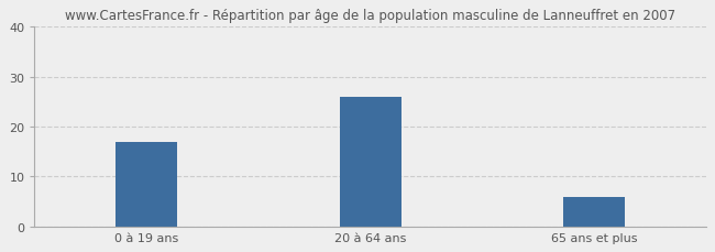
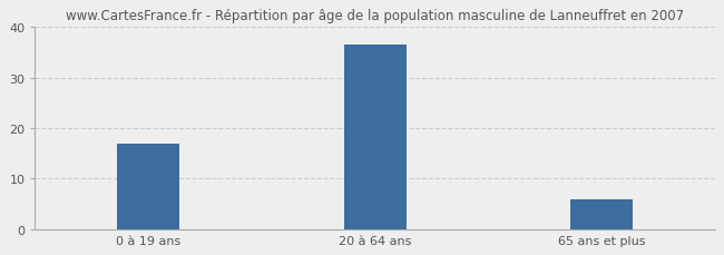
20 à 64 ans: 26.0 -> 36.5
